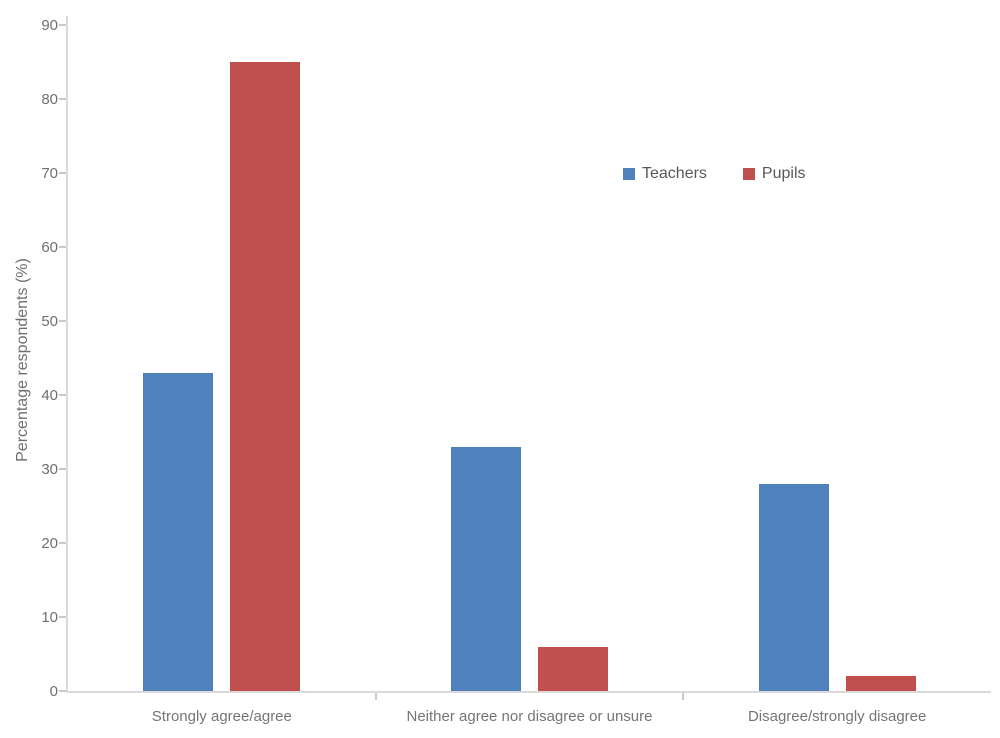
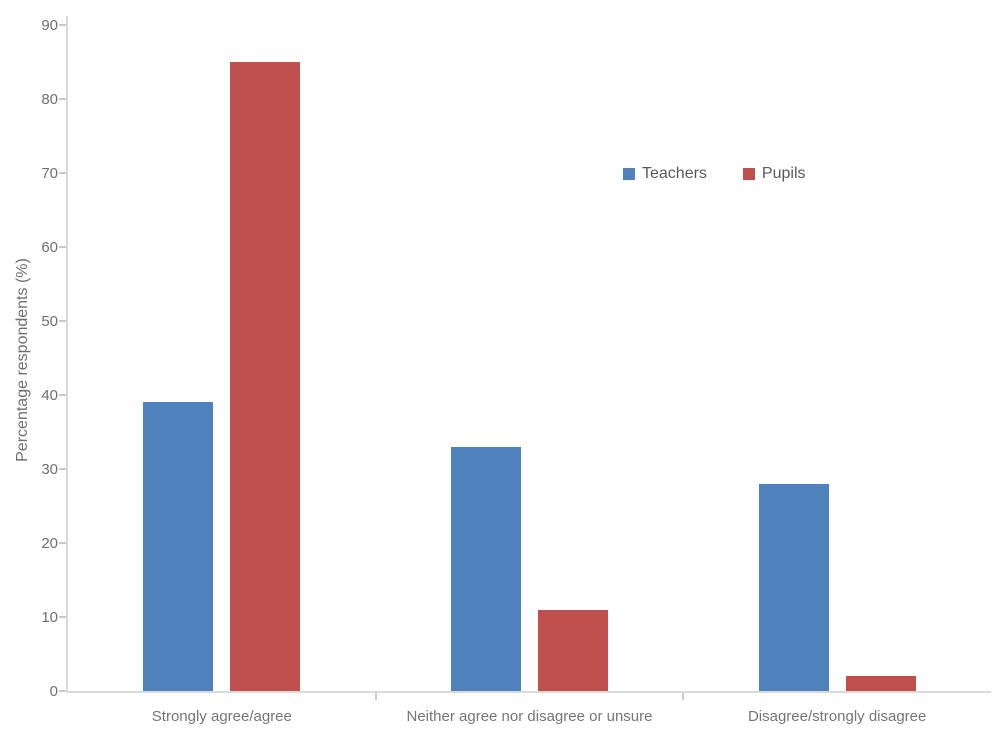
Teachers/Strongly agree/agree: 43 -> 39
Pupils/Neither agree nor disagree or unsure: 6 -> 11
